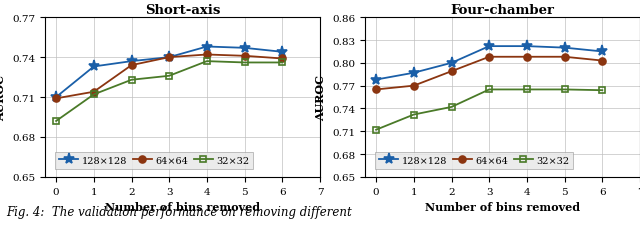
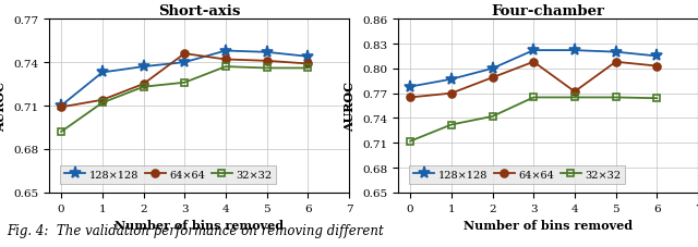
Short-axis/64×64/2: 0.734 -> 0.725
Short-axis/64×64/3: 0.740 -> 0.746
Four-chamber/64×64/4: 0.808 -> 0.772
